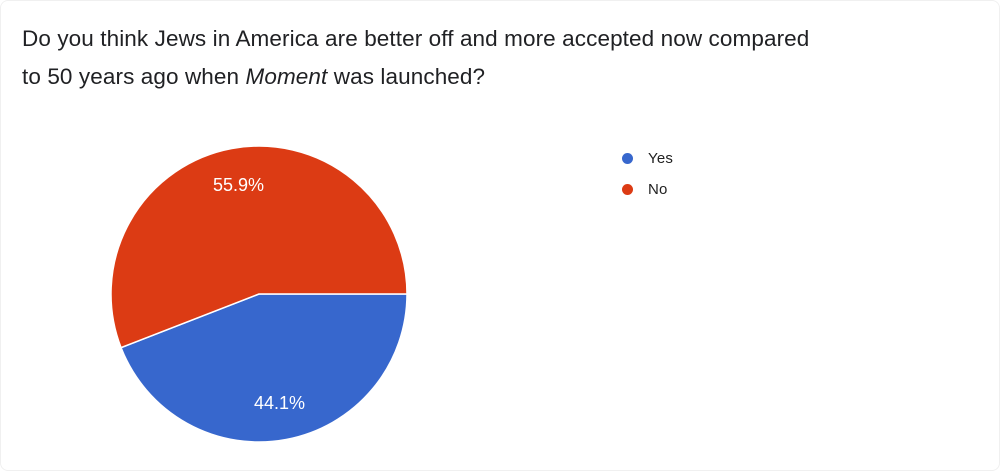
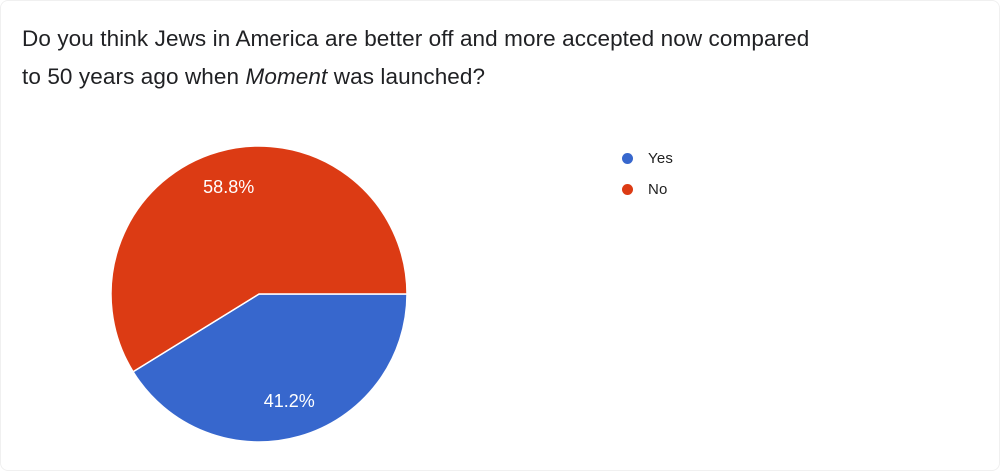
Yes: 44.1% -> 41.2%
No: 55.9% -> 58.8%
